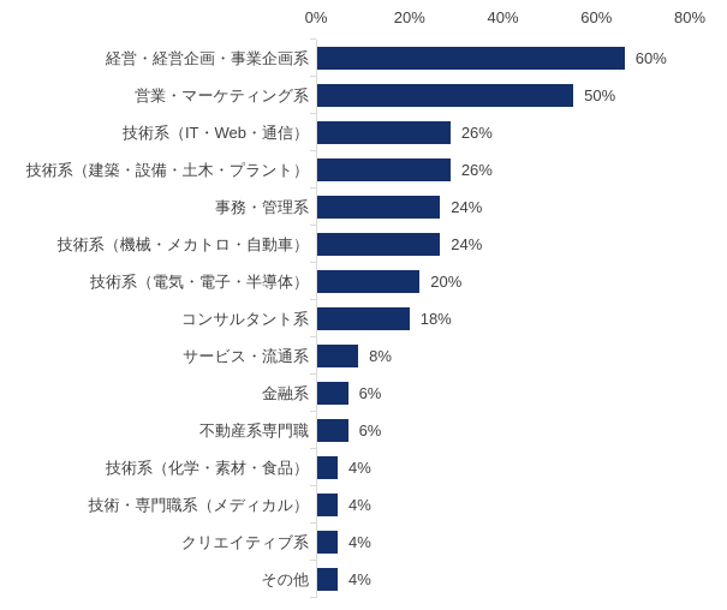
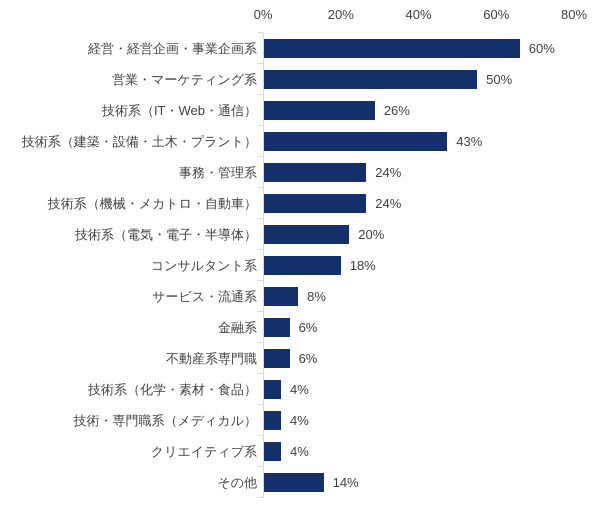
技術系（建築・設備・土木・プラント）: 26% -> 43%
その他: 4% -> 14%
